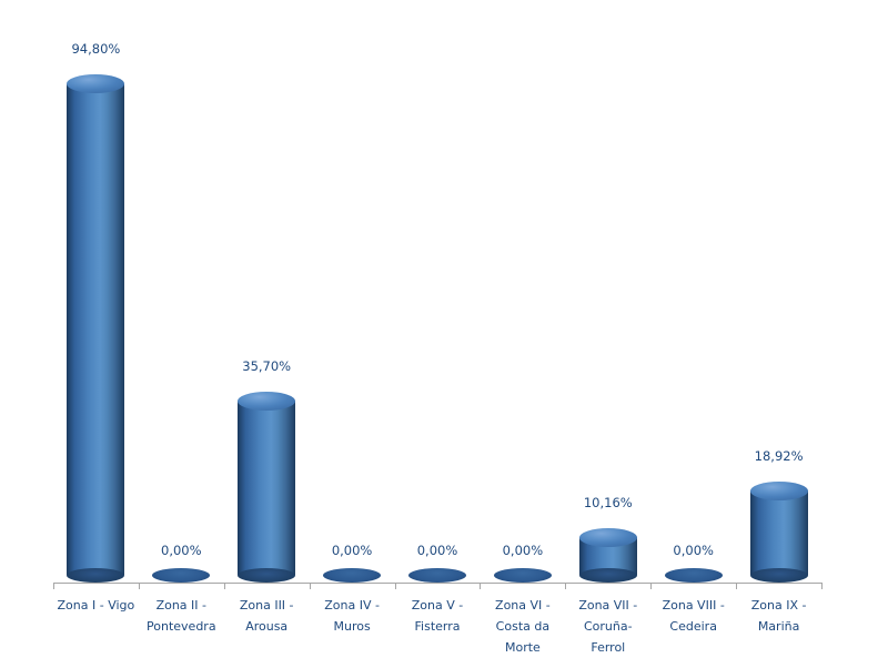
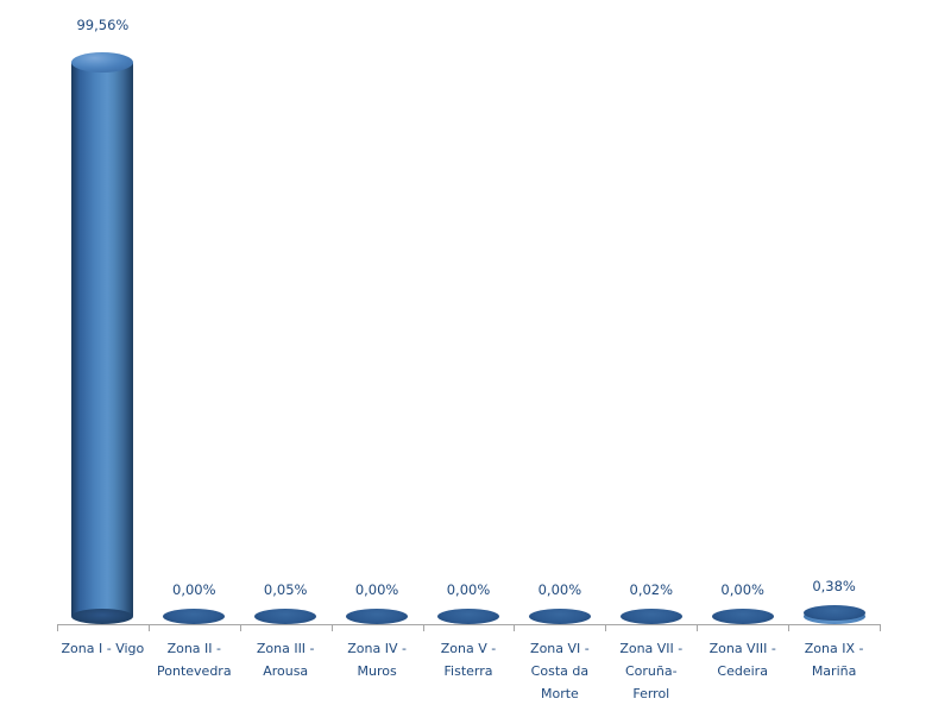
Zona I - Vigo: 94,80% -> 99,56%
Zona III - Arousa: 35,70% -> 0,05%
Zona VII - Coruña-Ferrol: 10,16% -> 0,02%
Zona IX - Mariña: 18,92% -> 0,38%
